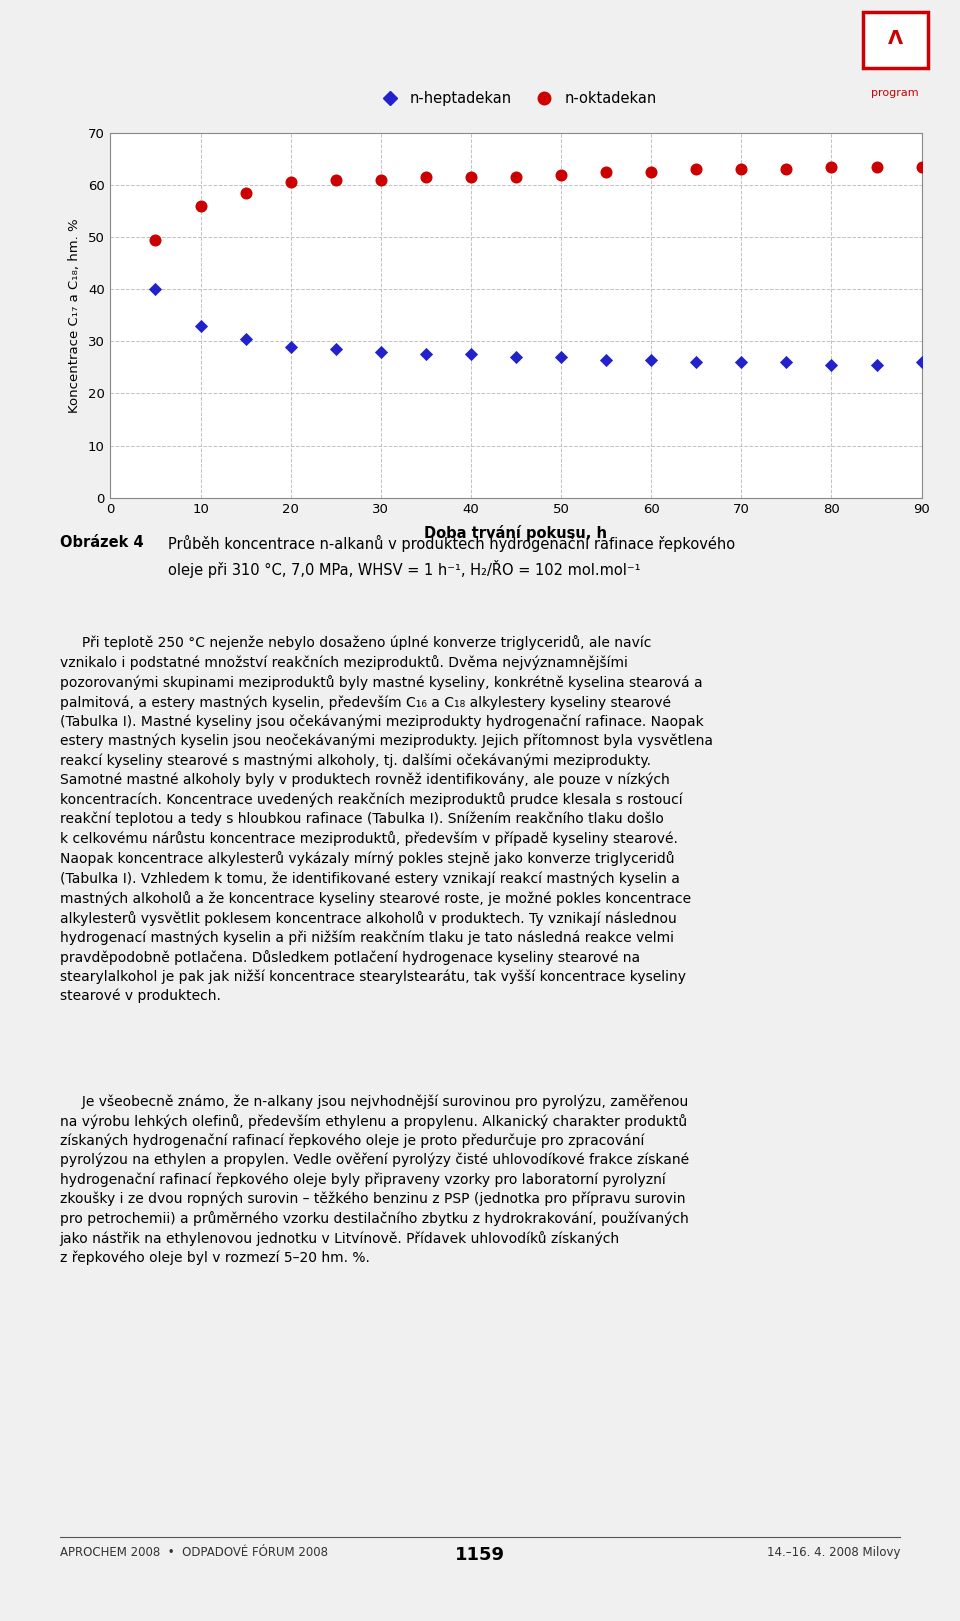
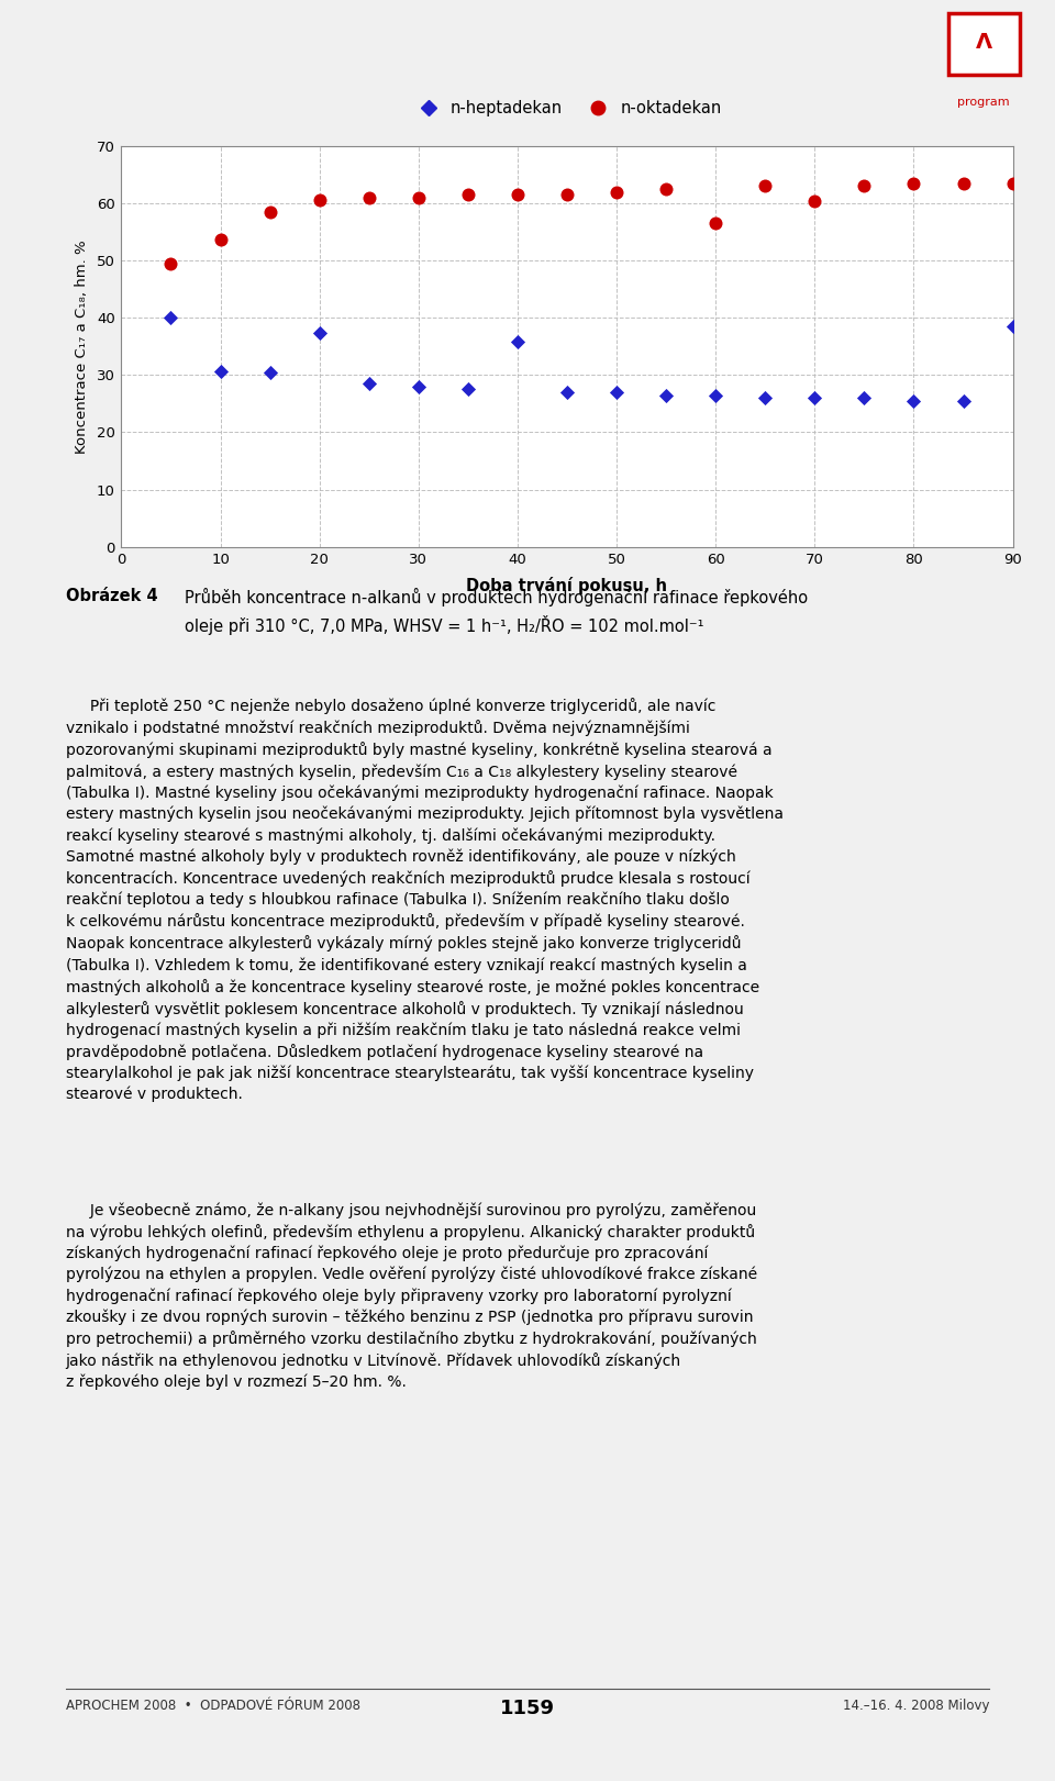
n-heptadekan/10: 33.0 -> 30.6
n-oktadekan/10: 56.0 -> 53.6
n-heptadekan/20: 29.0 -> 37.4
n-heptadekan/40: 27.5 -> 35.8
n-oktadekan/60: 62.5 -> 56.6
n-oktadekan/70: 63.0 -> 60.4
n-heptadekan/90: 26.0 -> 38.6
